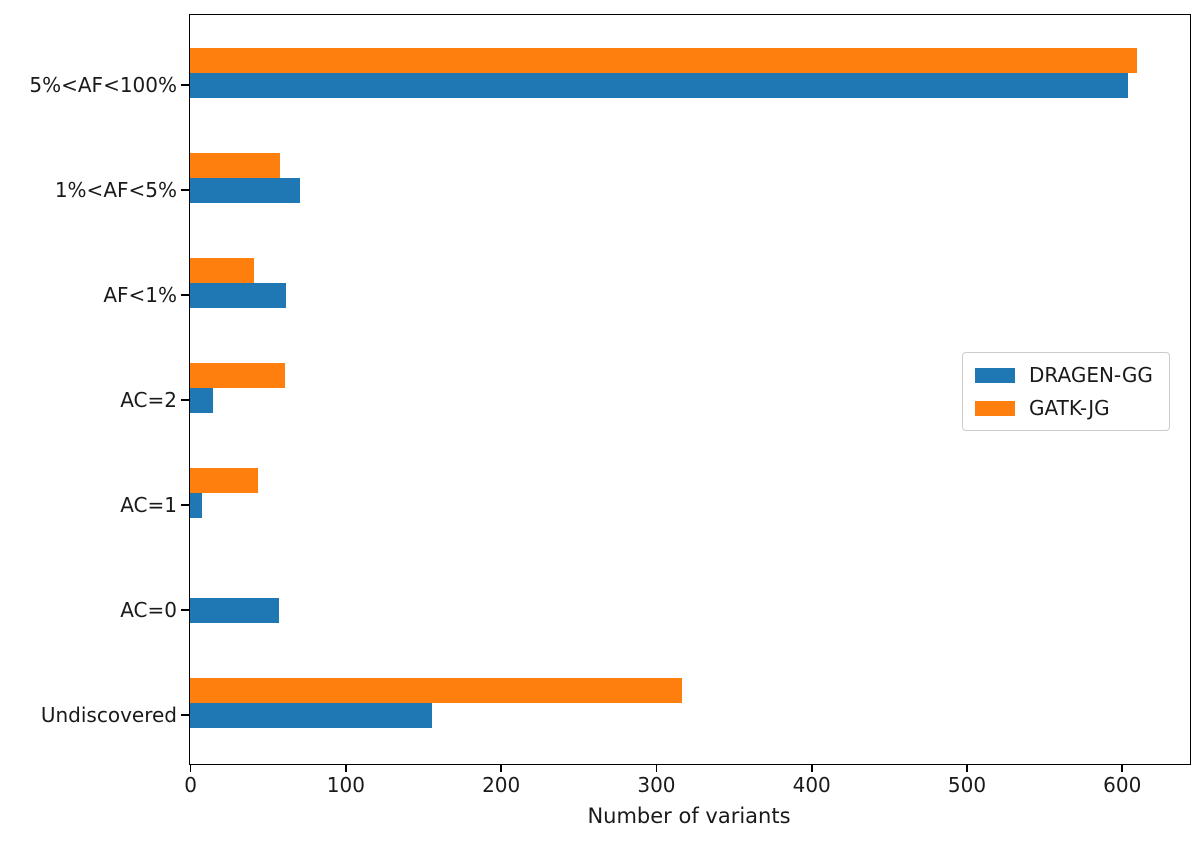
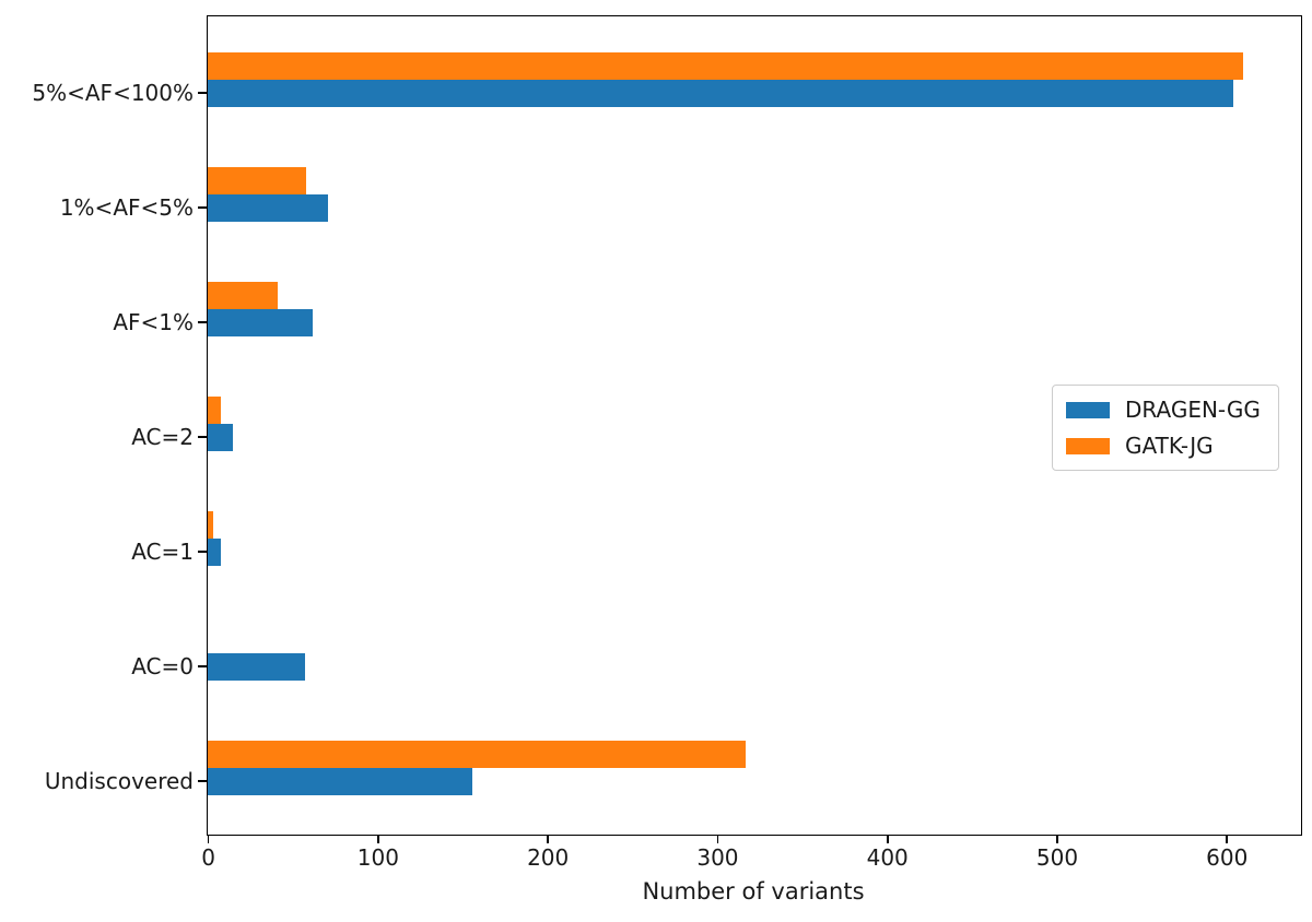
GATK-JG/AC=2: 61 -> 8
GATK-JG/AC=1: 44 -> 3
